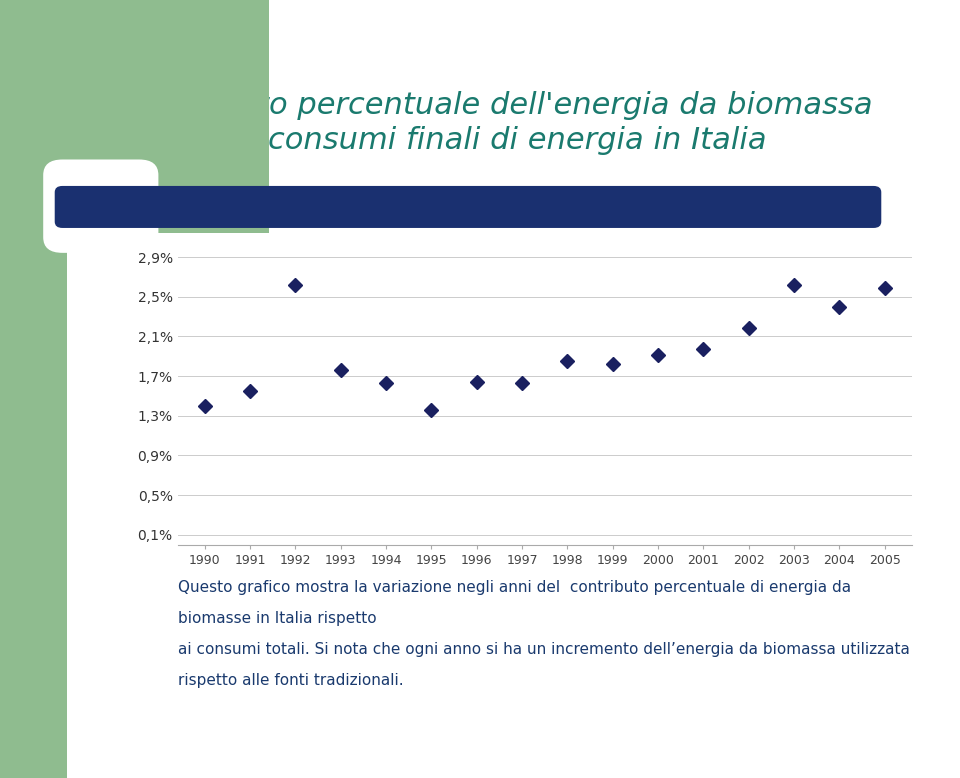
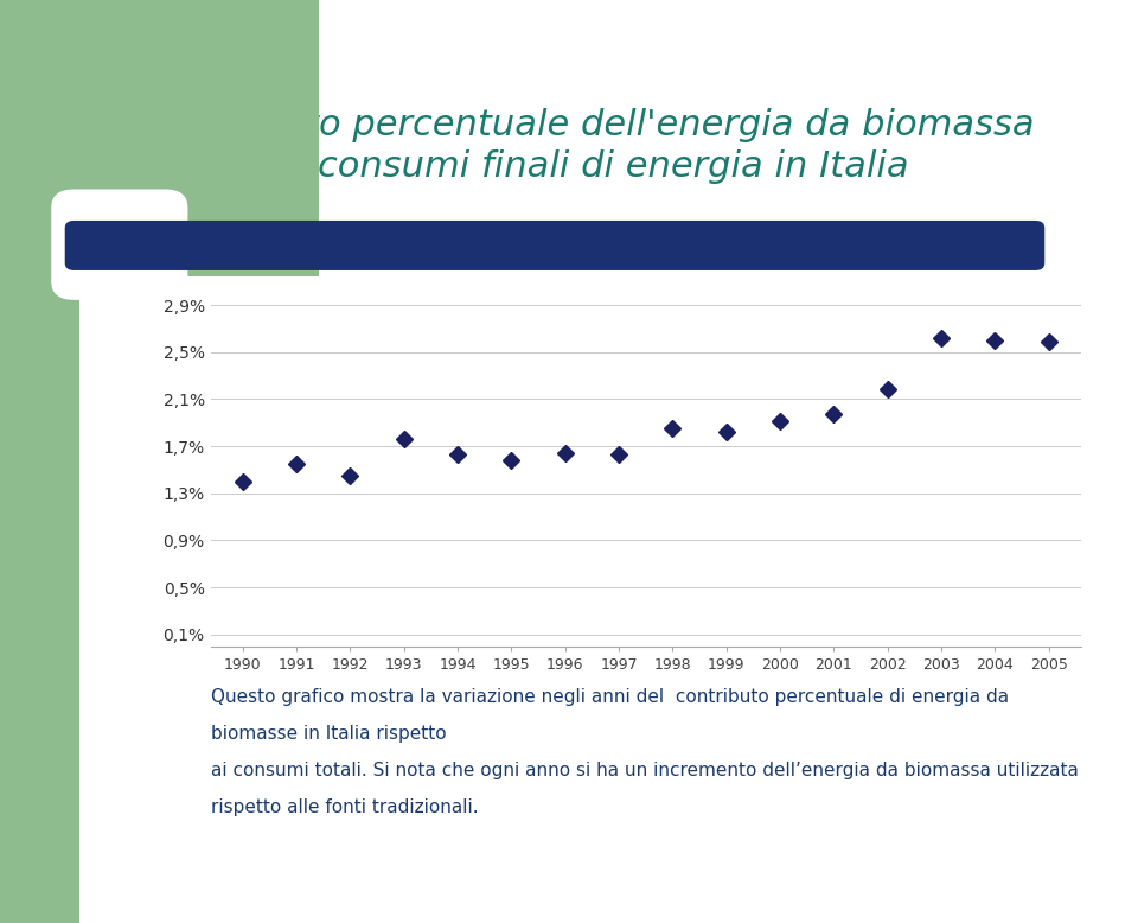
1992: 2,62% -> 1,45%
1995: 1,36% -> 1,58%
2004: 2,40% -> 2,60%
